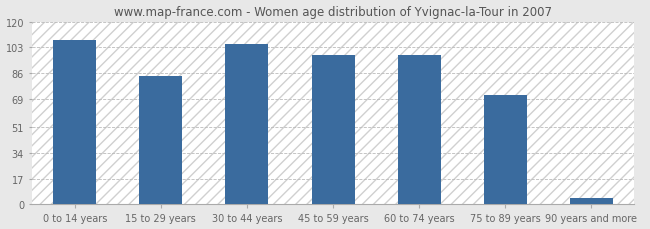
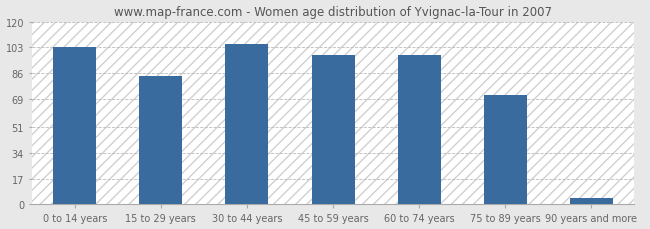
0 to 14 years: 108 -> 103
